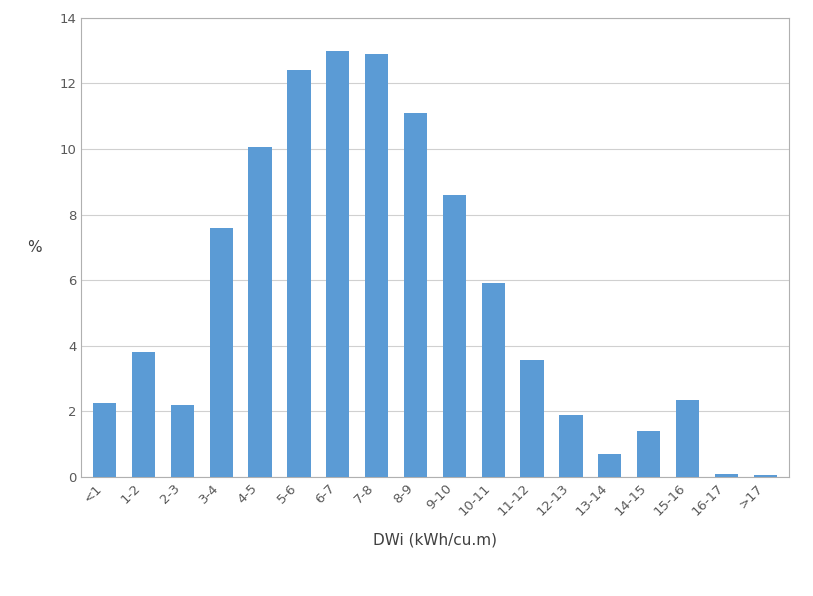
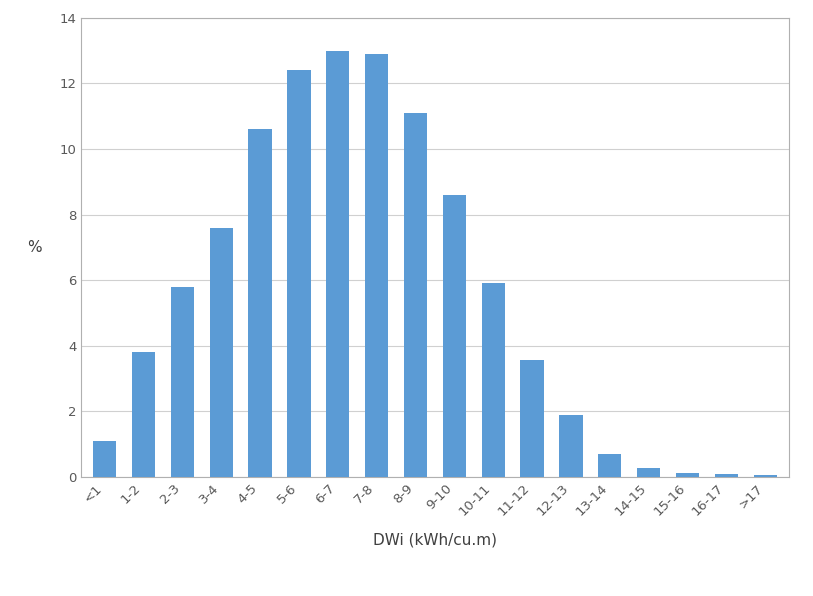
<1: 2.25 -> 1.10
2-3: 2.20 -> 5.80
4-5: 10.05 -> 10.60
14-15: 1.40 -> 0.28
15-16: 2.35 -> 0.12
